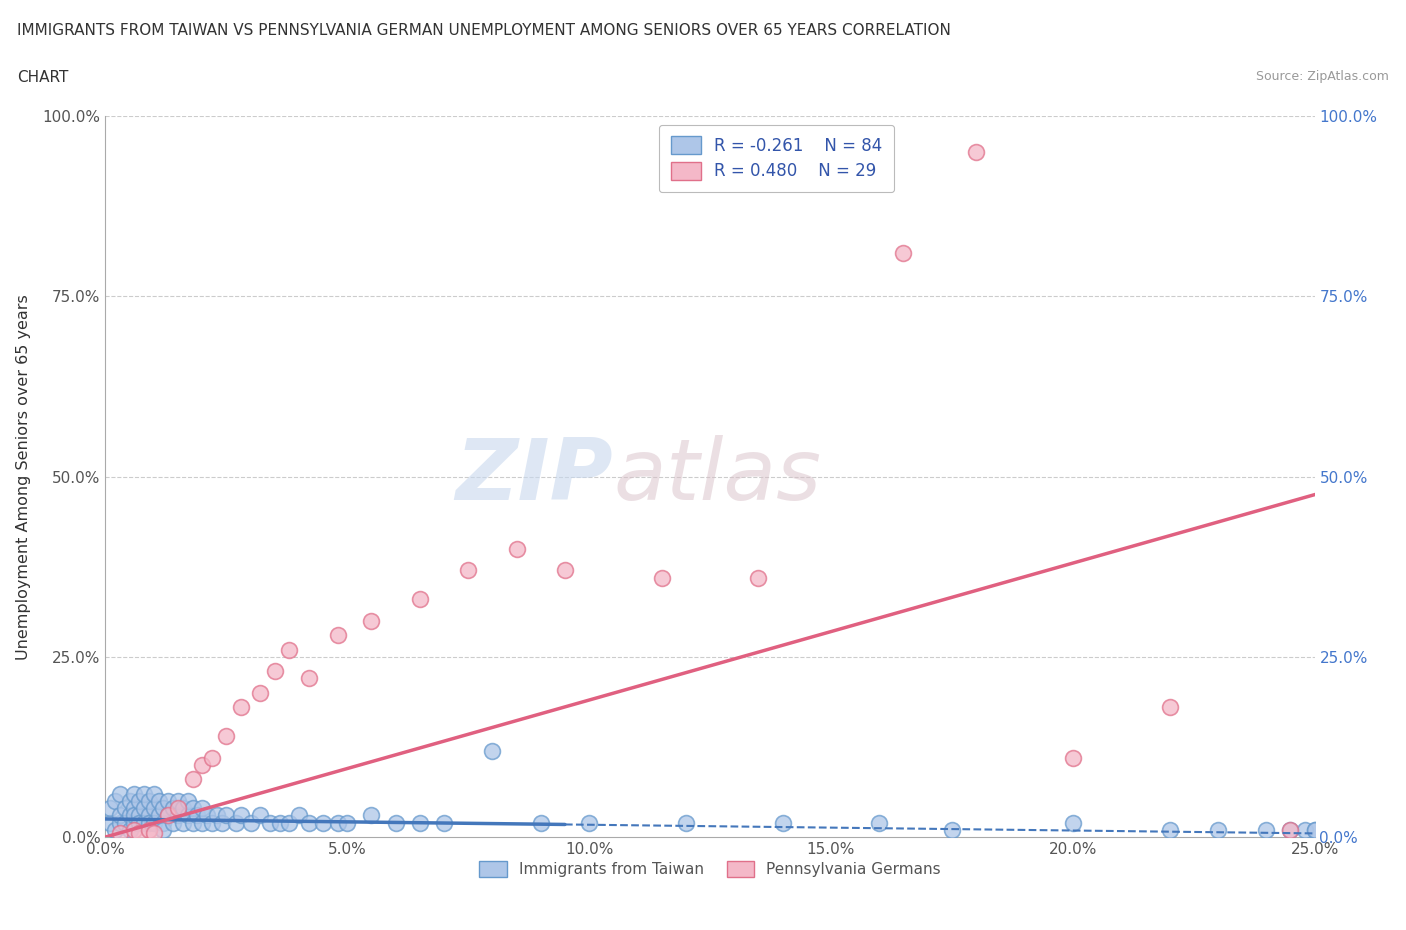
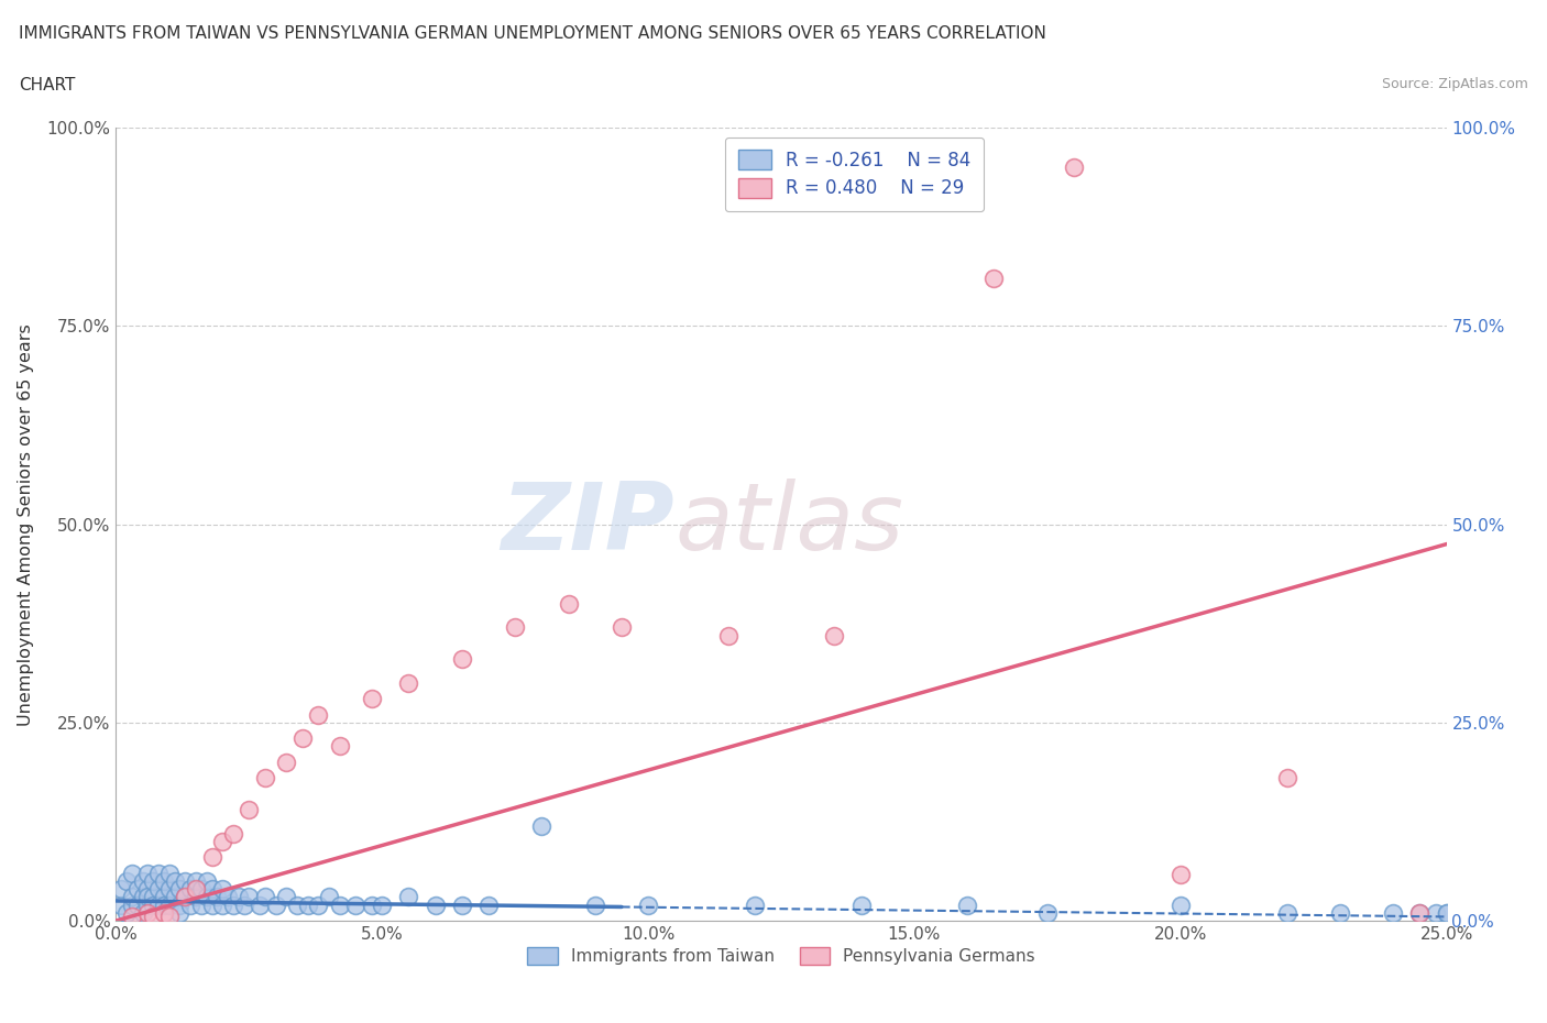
Pennsylvania Germans/20.0%: 11.0% -> 5.8%
